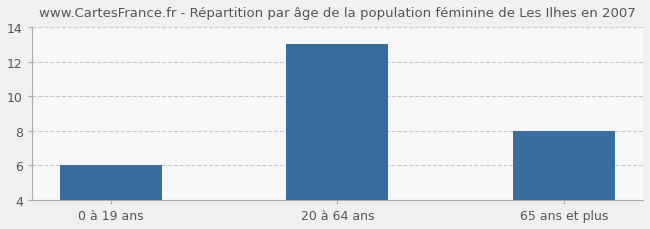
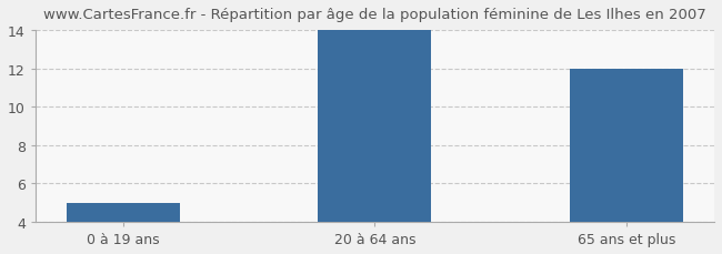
0 à 19 ans: 6 -> 5
20 à 64 ans: 13 -> 14
65 ans et plus: 8 -> 12
